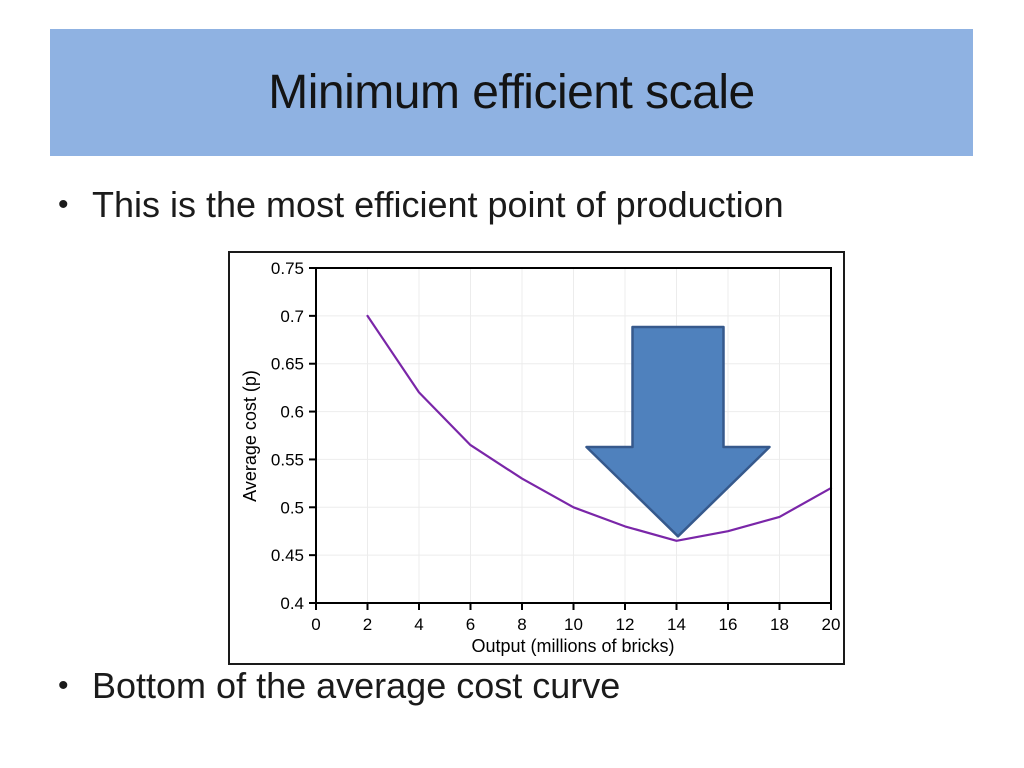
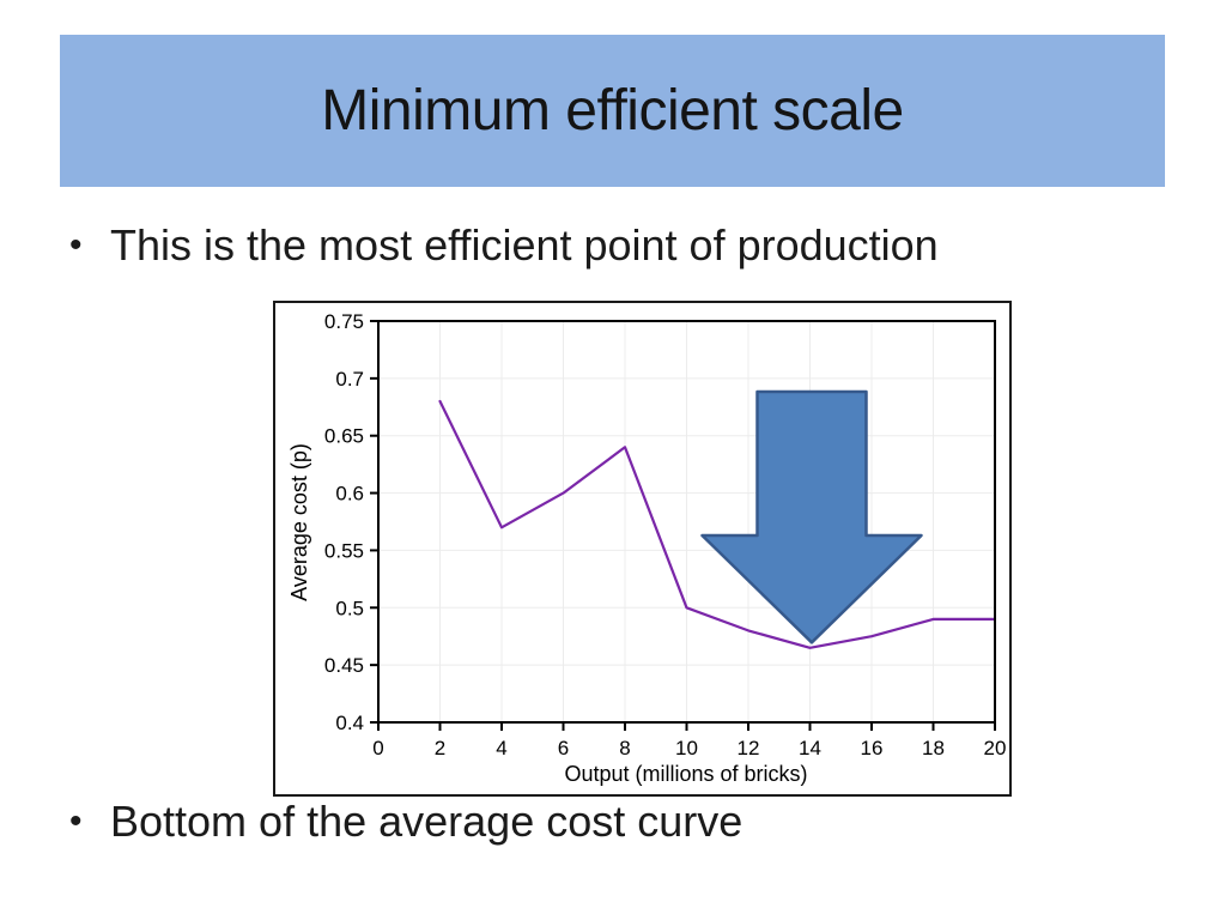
2: 0.70 -> 0.68
4: 0.62 -> 0.57
6: 0.56 -> 0.60
8: 0.53 -> 0.64
20: 0.52 -> 0.49
